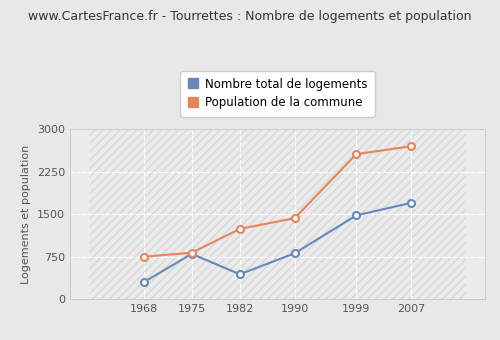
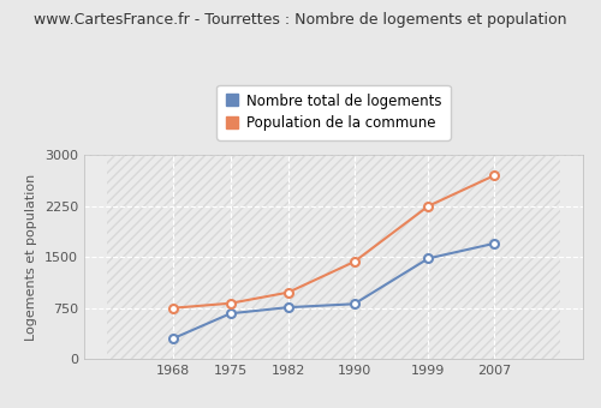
Nombre total de logements/1975: 800 -> 670
Nombre total de logements/1982: 440 -> 760
Population de la commune/1982: 1240 -> 980
Population de la commune/1999: 2560 -> 2250
